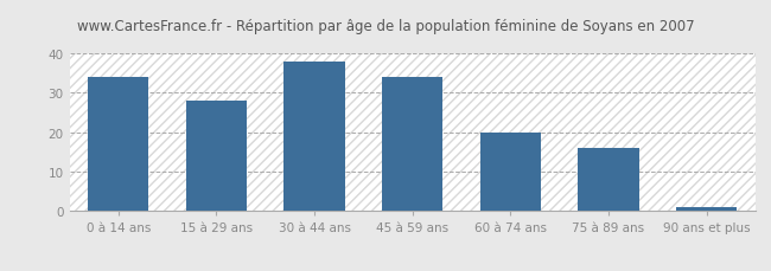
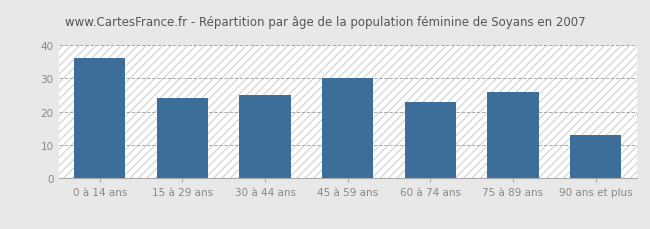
0 à 14 ans: 34 -> 36
15 à 29 ans: 28 -> 24
30 à 44 ans: 38 -> 25
45 à 59 ans: 34 -> 30
60 à 74 ans: 20 -> 23
75 à 89 ans: 16 -> 26
90 ans et plus: 1 -> 13
